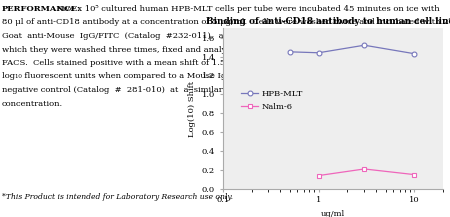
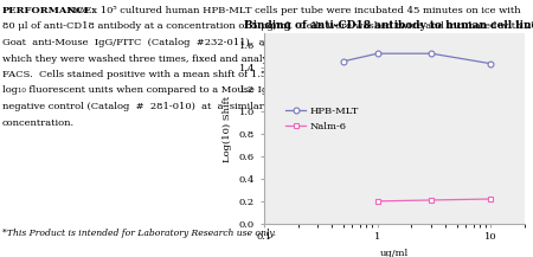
HPB-MLT/1: 1.44 -> 1.52
Nalm-6/1: 0.14 -> 0.20
Nalm-6/10: 0.15 -> 0.22
